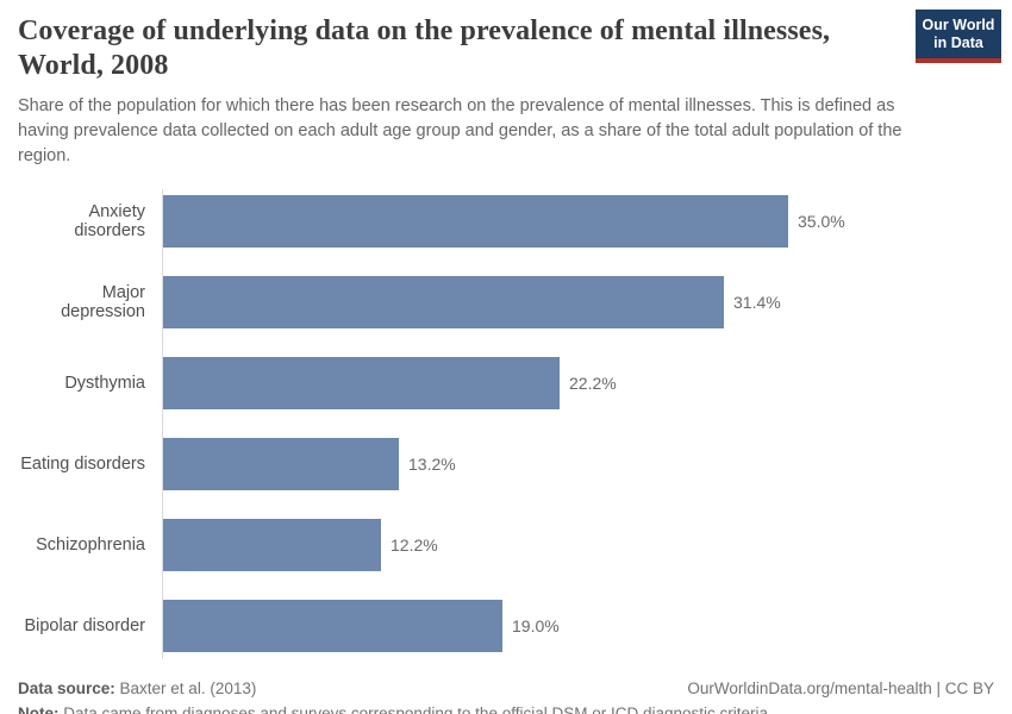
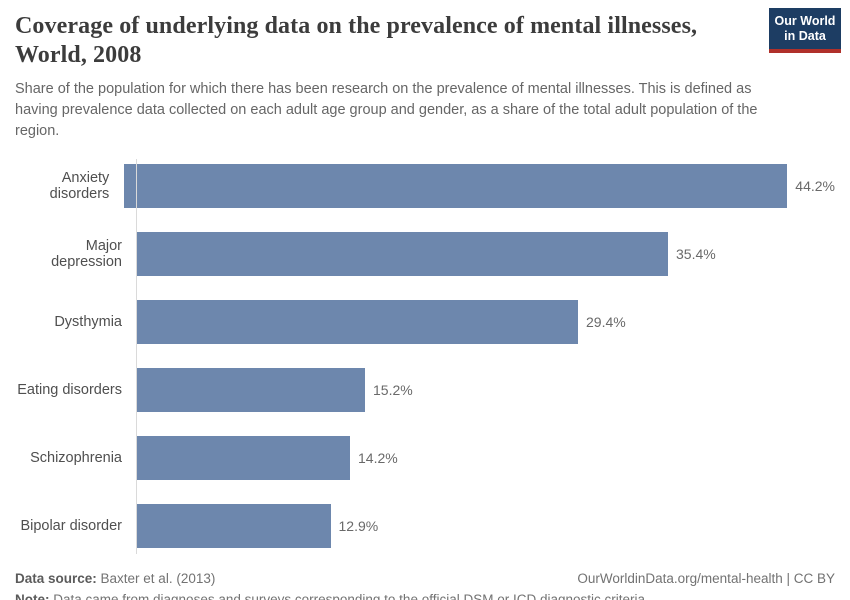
Anxiety disorders: 35.0% -> 44.2%
Major depression: 31.4% -> 35.4%
Dysthymia: 22.2% -> 29.4%
Eating disorders: 13.2% -> 15.2%
Schizophrenia: 12.2% -> 14.2%
Bipolar disorder: 19.0% -> 12.9%
